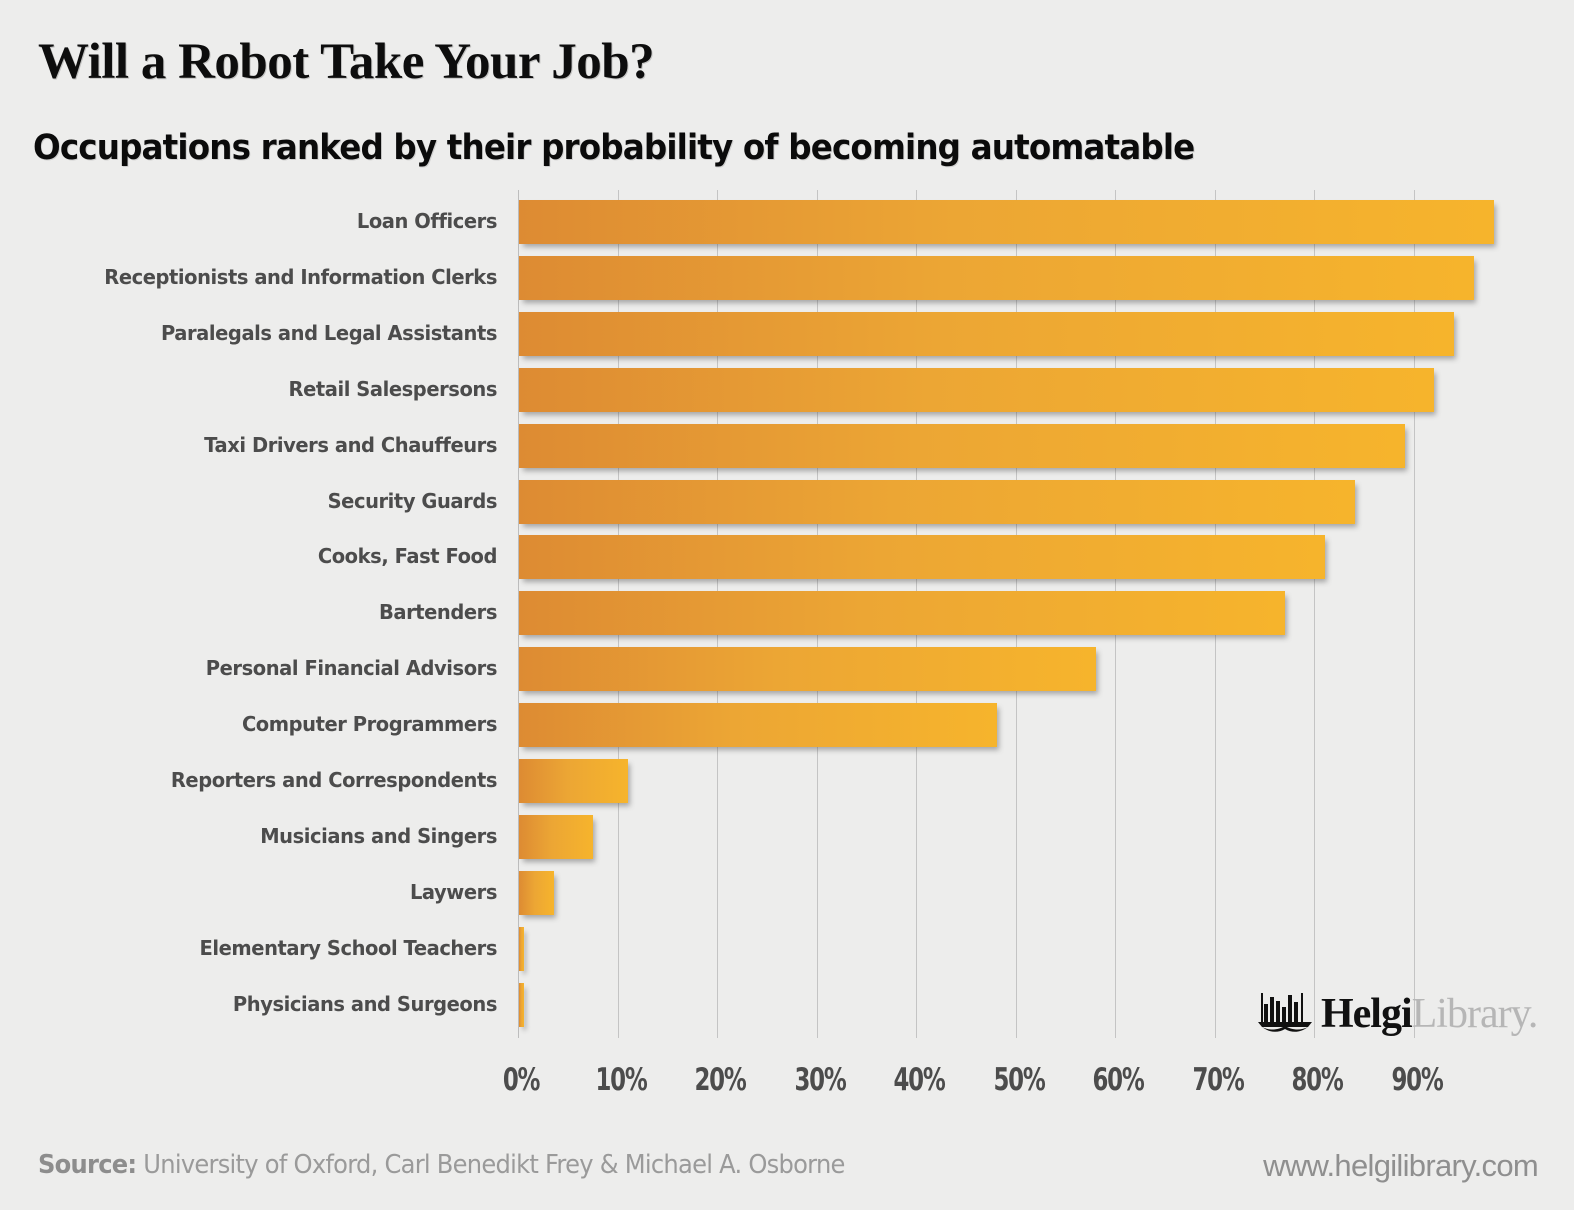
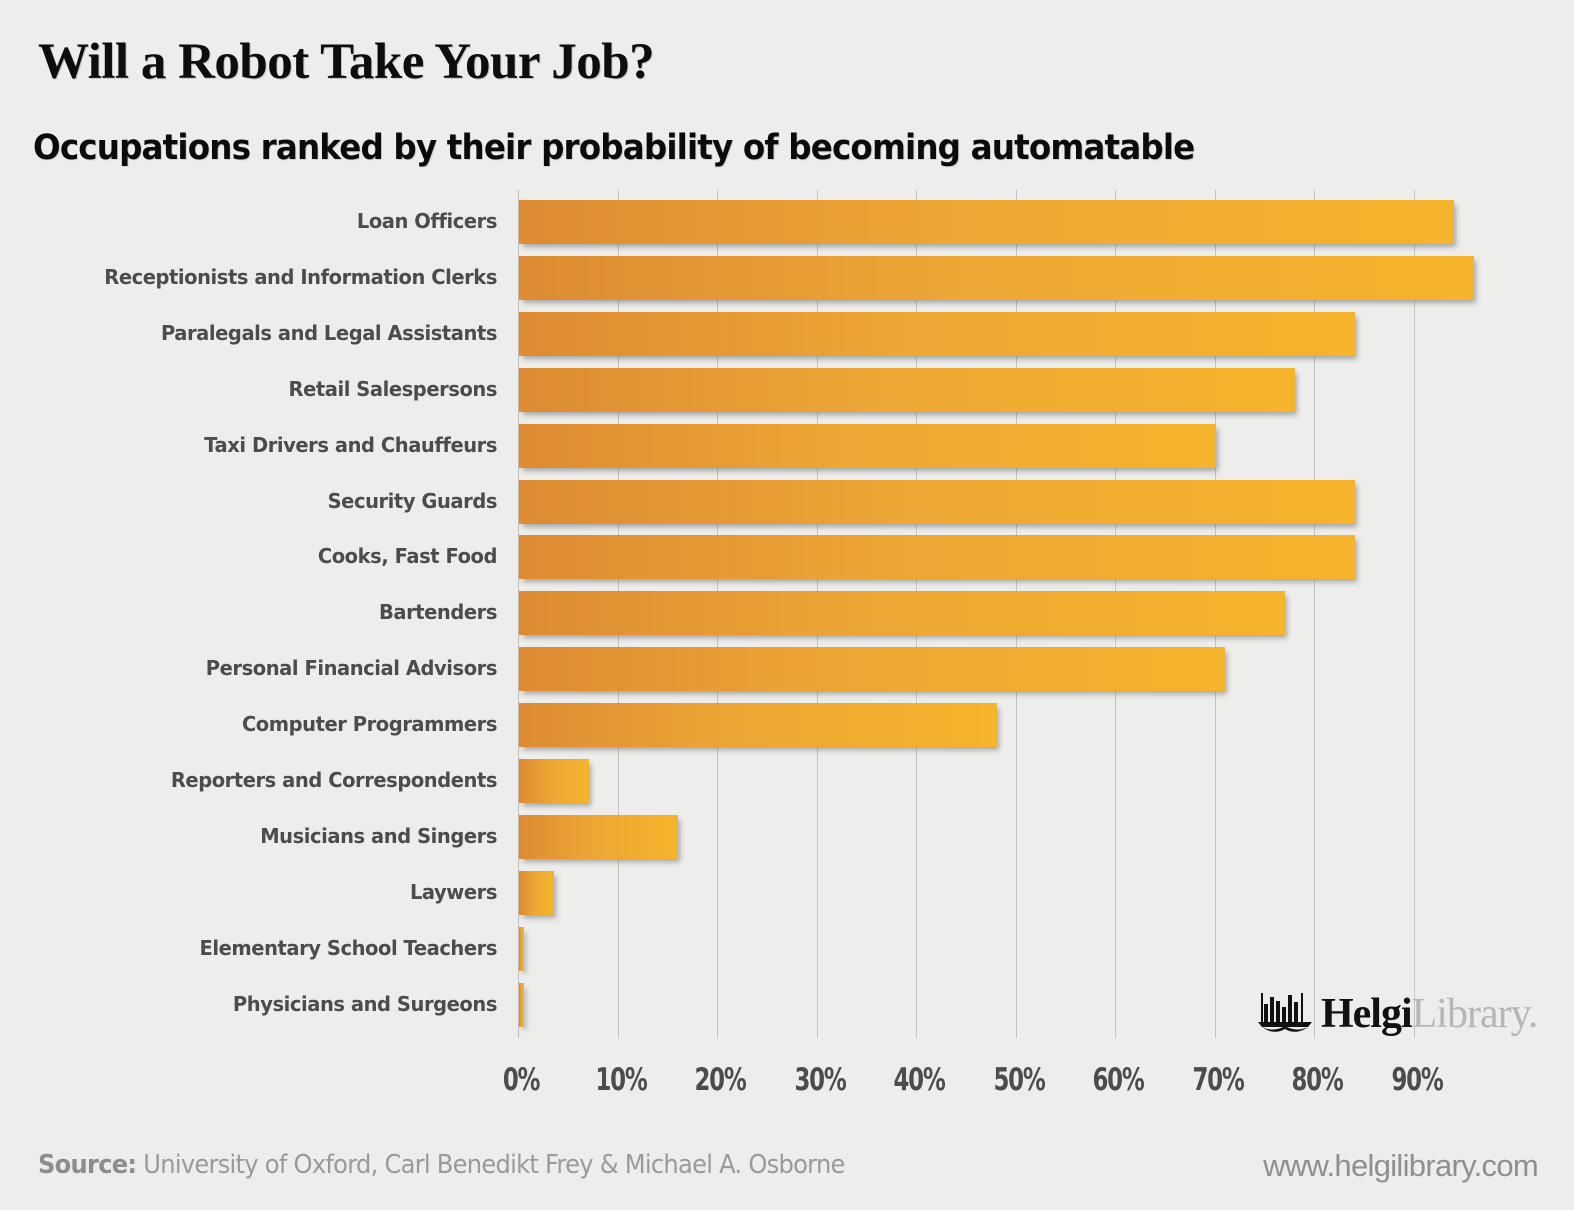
Loan Officers: 98% -> 94%
Paralegals and Legal Assistants: 94% -> 84%
Retail Salespersons: 92% -> 78%
Taxi Drivers and Chauffeurs: 89% -> 70%
Cooks, Fast Food: 81% -> 84%
Personal Financial Advisors: 58% -> 71%
Reporters and Correspondents: 11% -> 7%
Musicians and Singers: 7% -> 16%
